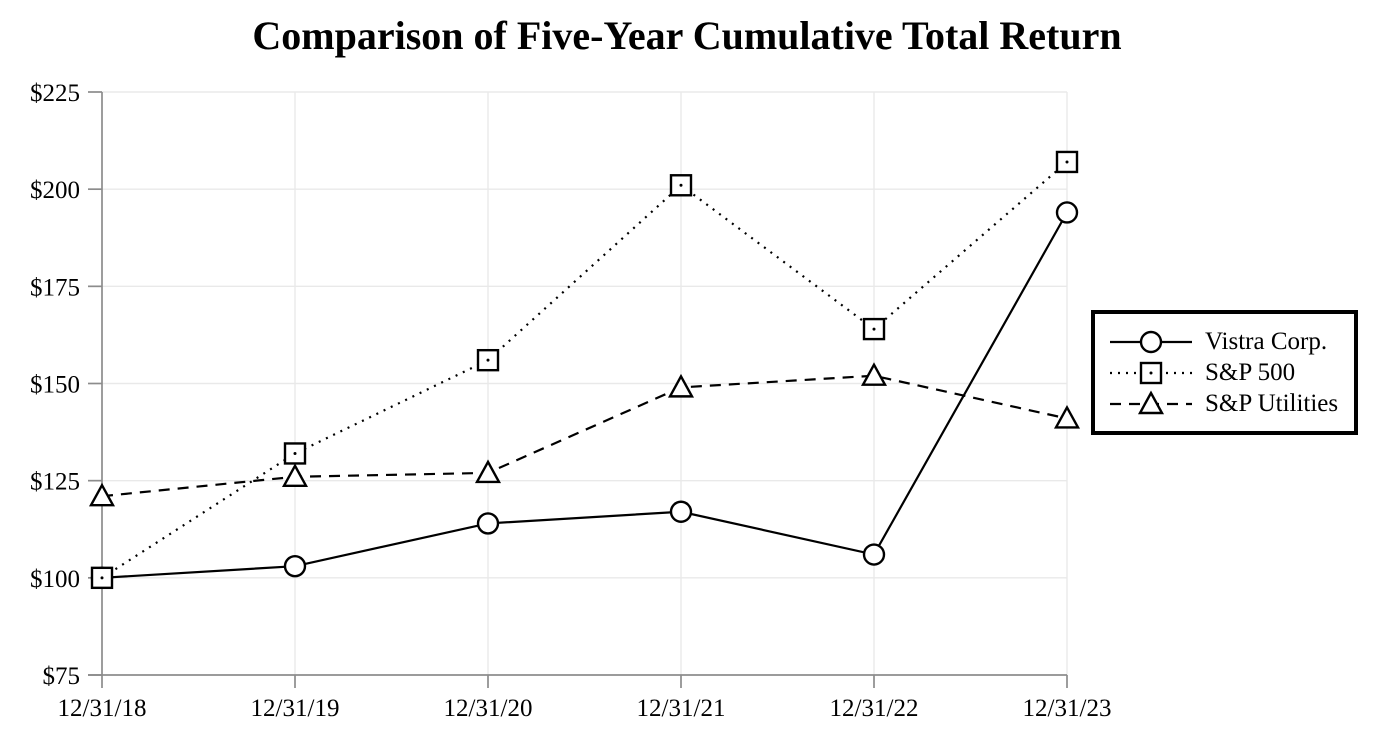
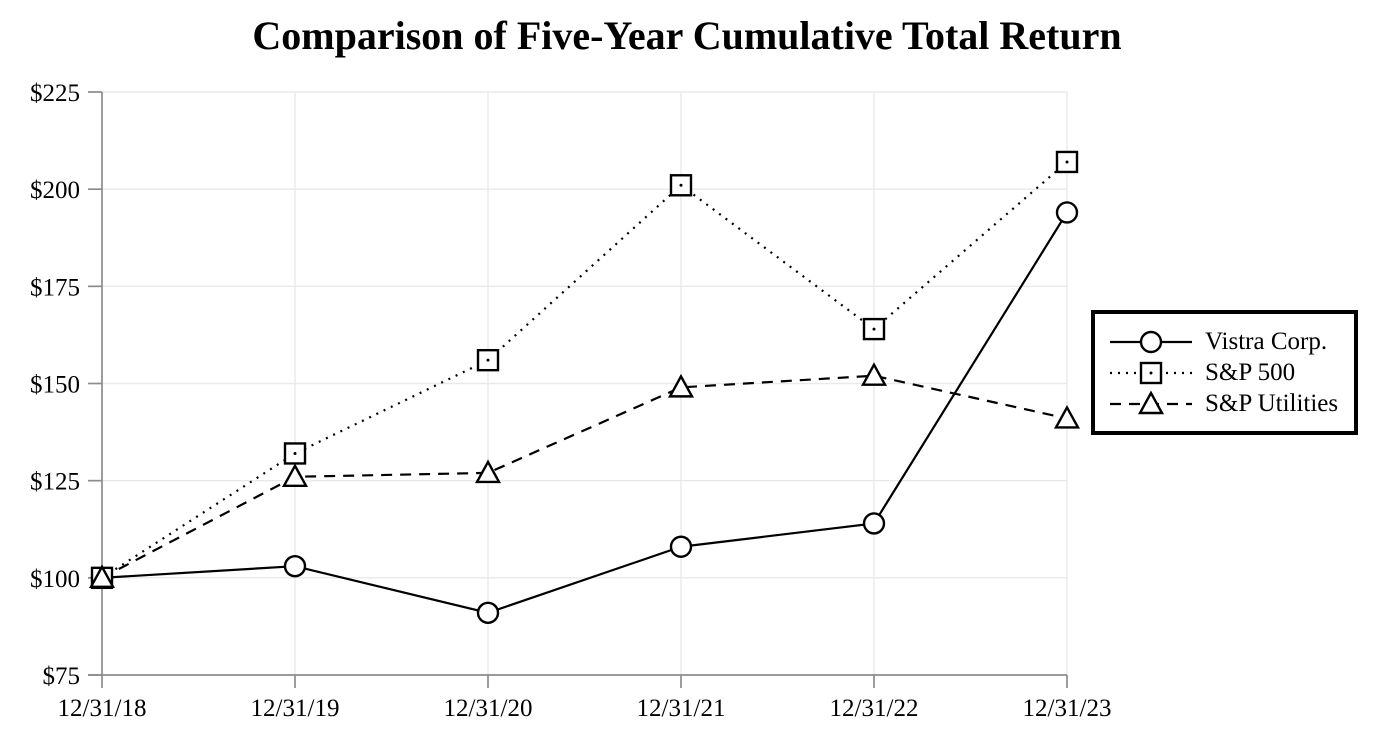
S&P Utilities/12/31/18: $121 -> $100
Vistra Corp./12/31/20: $114 -> $91
Vistra Corp./12/31/21: $117 -> $108
Vistra Corp./12/31/22: $106 -> $114
